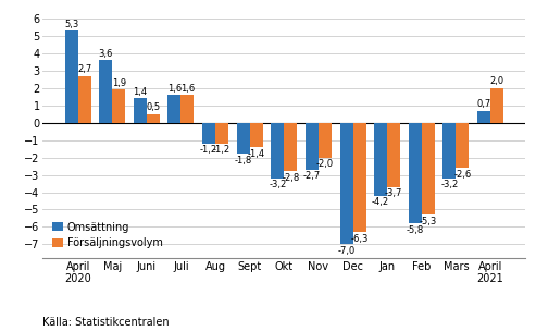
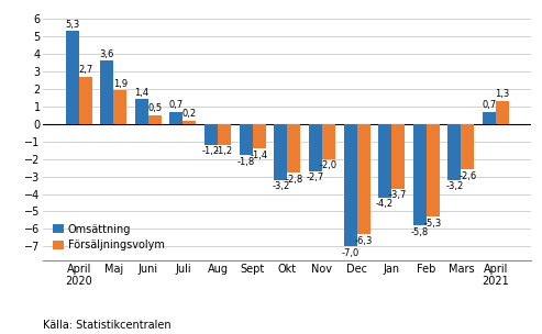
Omsättning/Juli: 1,6 -> 0,7
Försäljningsvolym/Juli: 1,6 -> 0,2
Försäljningsvolym/April 2021: 2,0 -> 1,3
